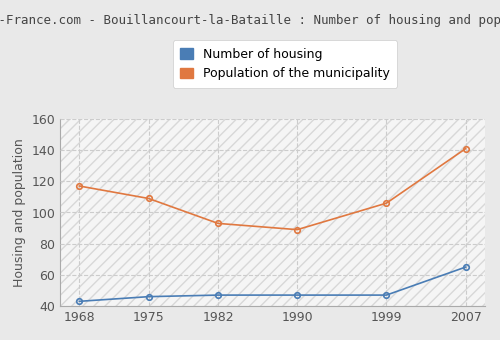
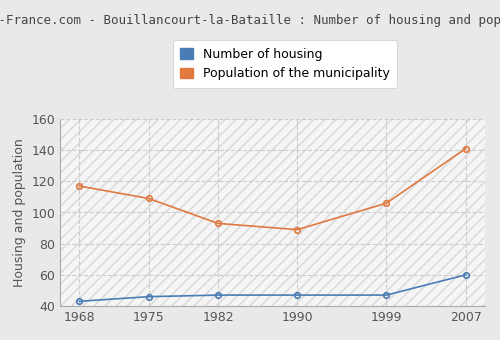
Number of housing/2007: 65 -> 60
